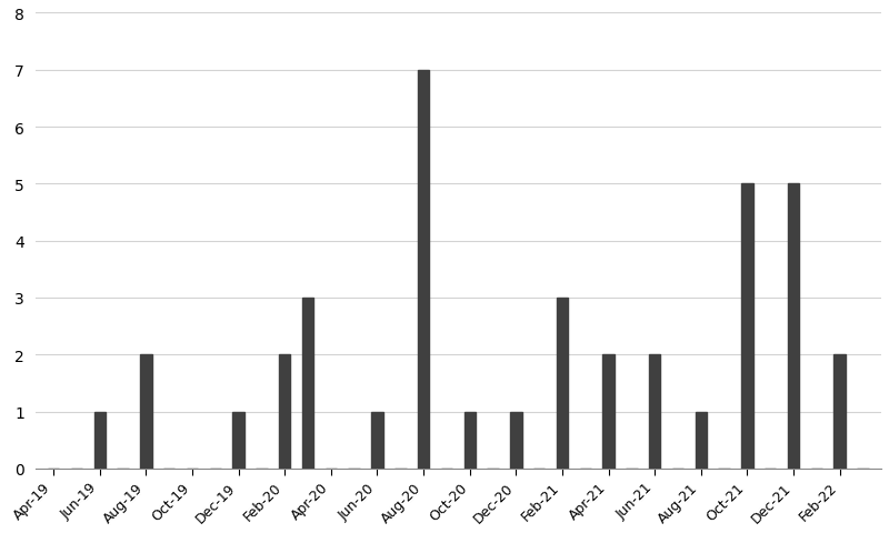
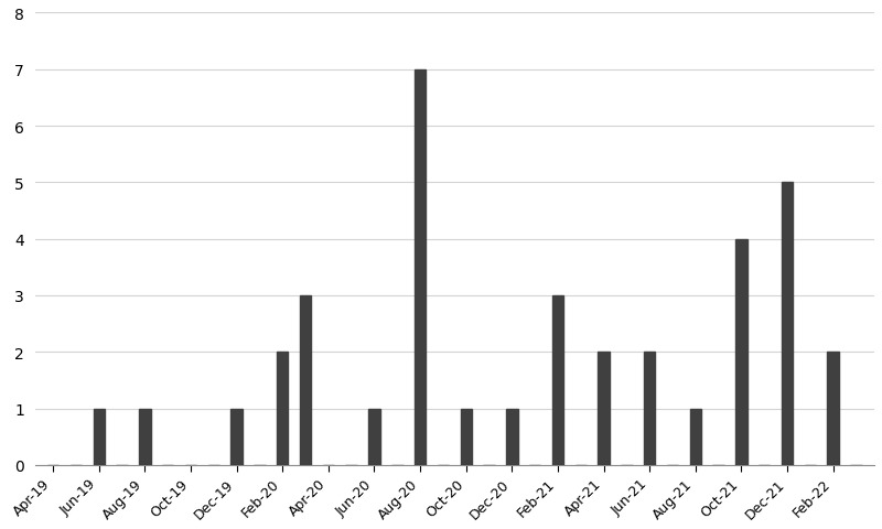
Aug-19: 2 -> 1
Oct-21: 5 -> 4
